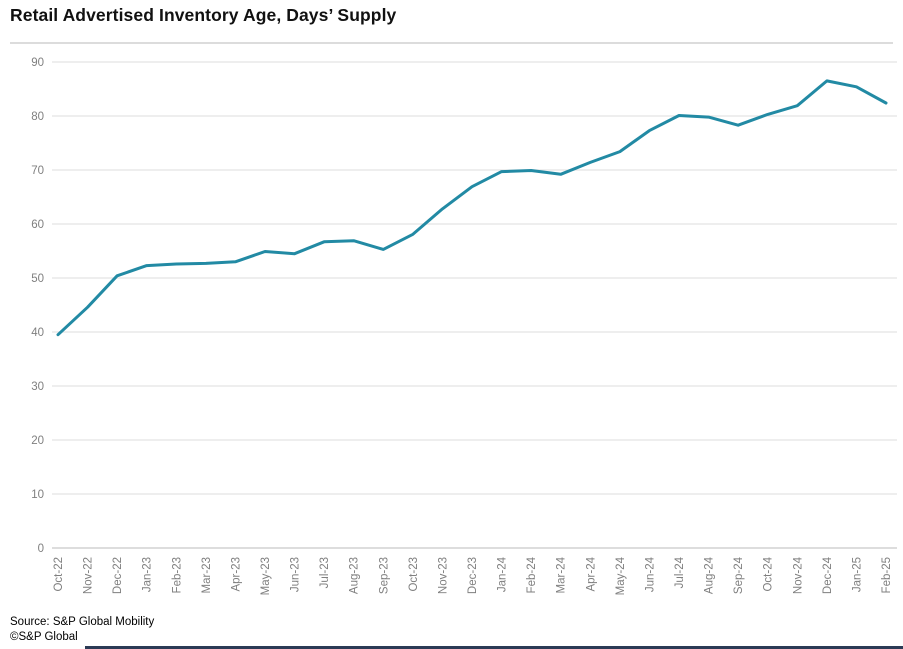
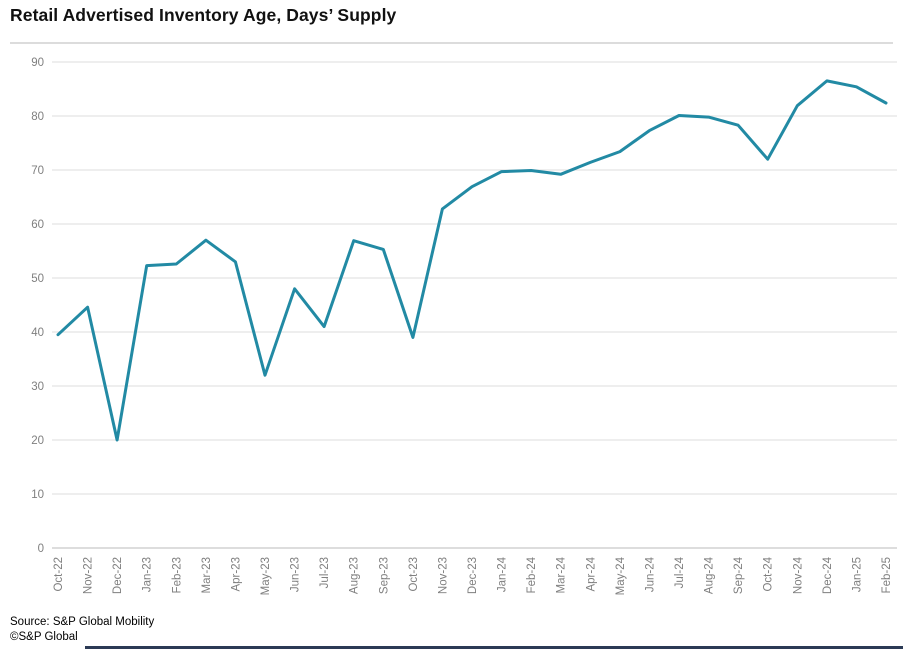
Dec-22: 50 -> 20
Mar-23: 53 -> 57
May-23: 55 -> 32
Jun-23: 54 -> 48
Jul-23: 57 -> 41
Oct-23: 58 -> 39
Oct-24: 80 -> 72
